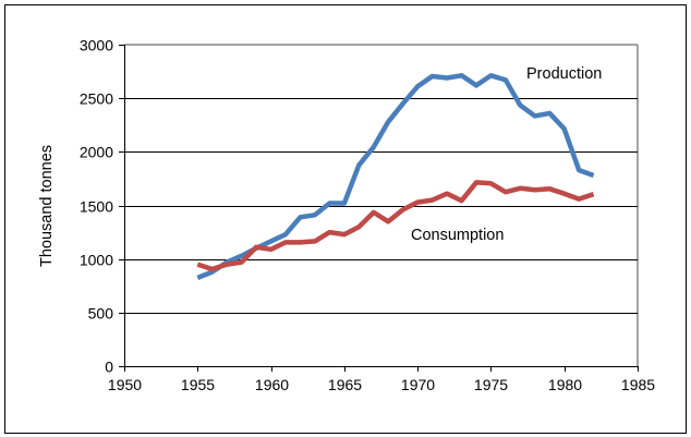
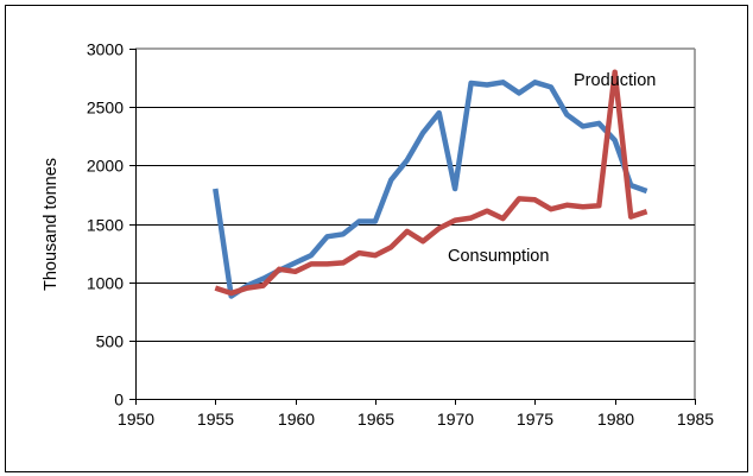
Production/1955: 800 -> 1800
Production/1970: 2600 -> 1800
Consumption/1980: 1600 -> 2800
